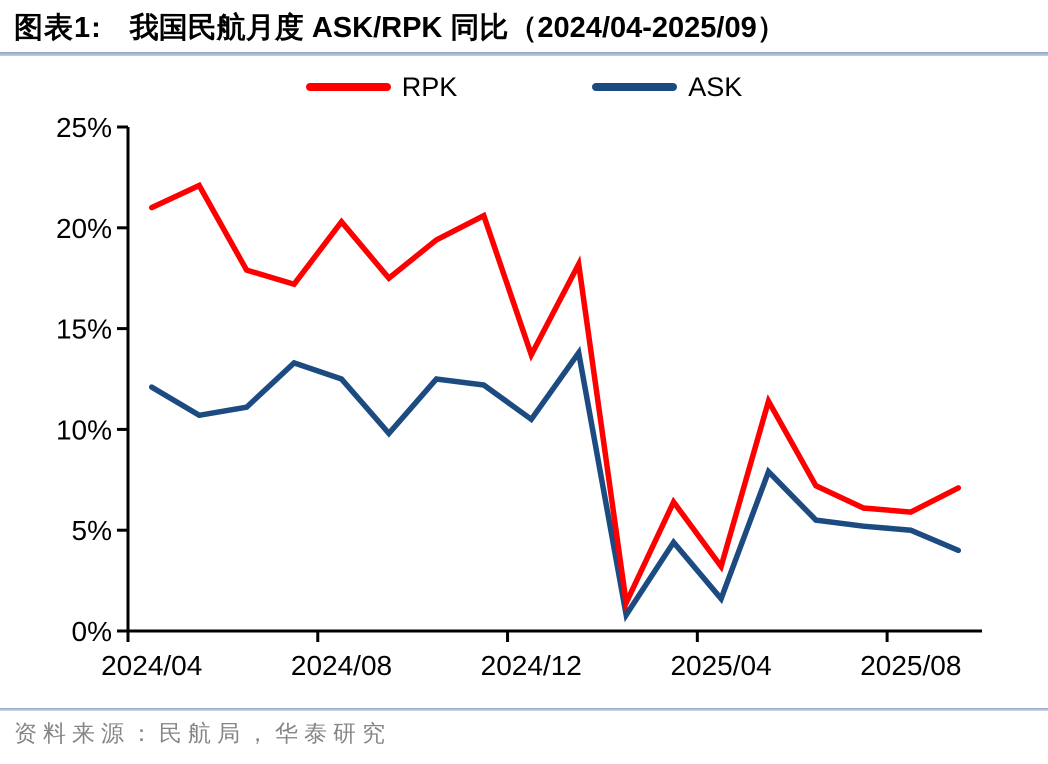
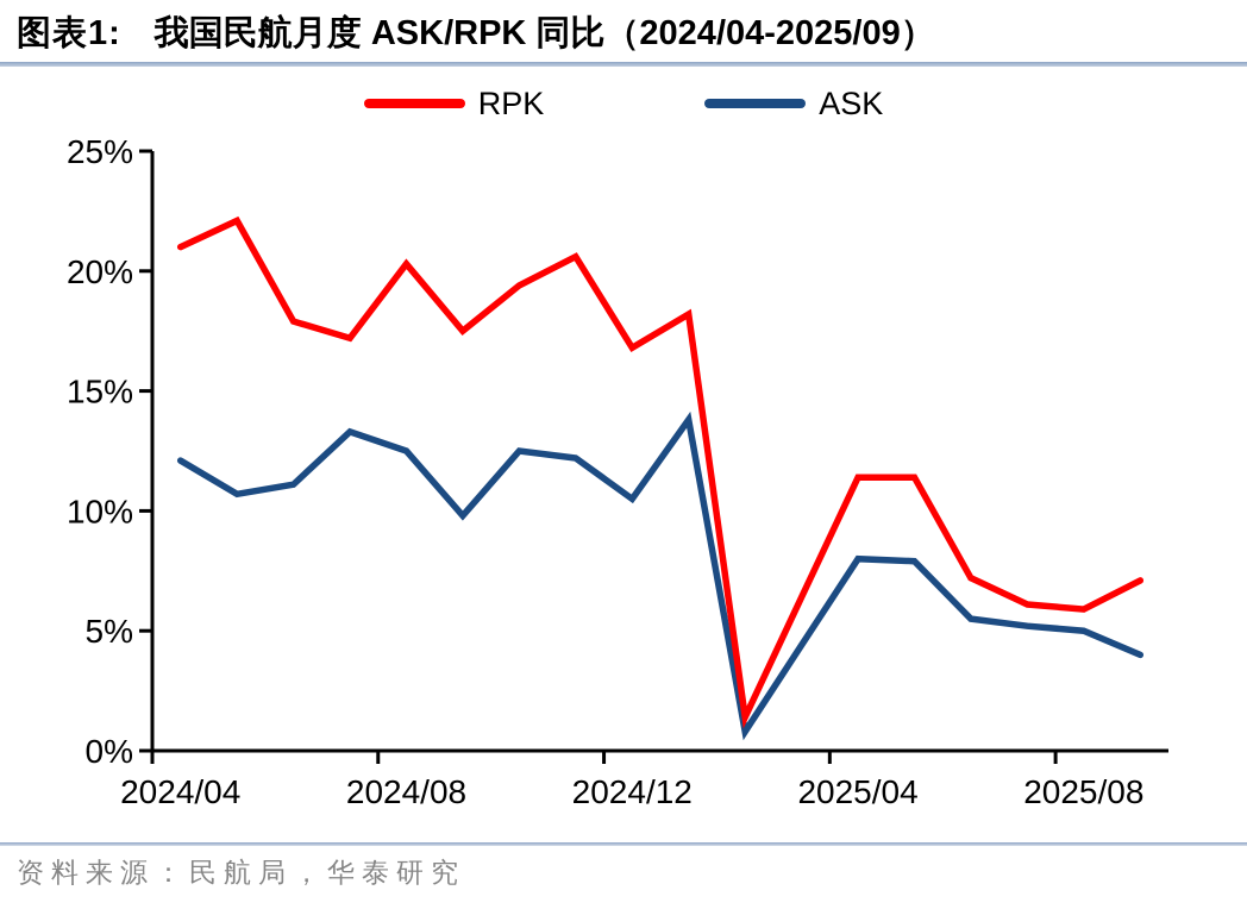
RPK/2024/12: 13.7% -> 16.8%
RPK/2025/04: 3.2% -> 11.4%
ASK/2025/04: 1.6% -> 8.0%
